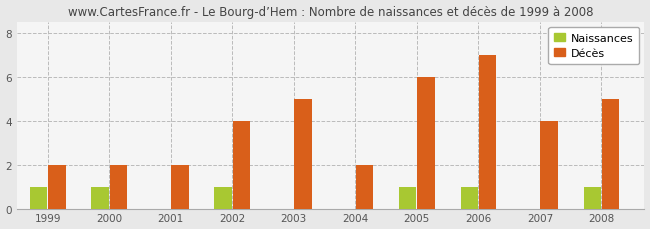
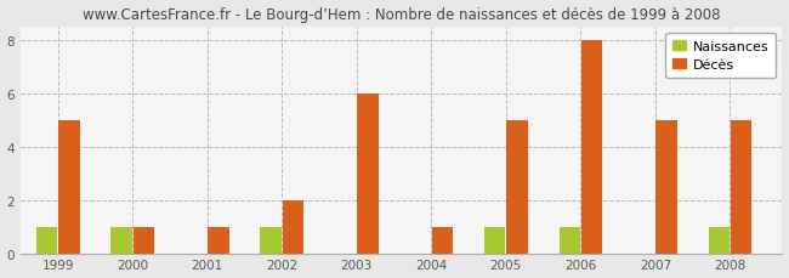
Décès/1999: 2 -> 5
Décès/2000: 2 -> 1
Décès/2001: 2 -> 1
Décès/2002: 4 -> 2
Décès/2003: 5 -> 6
Décès/2004: 2 -> 1
Décès/2005: 6 -> 5
Décès/2006: 7 -> 8
Décès/2007: 4 -> 5
